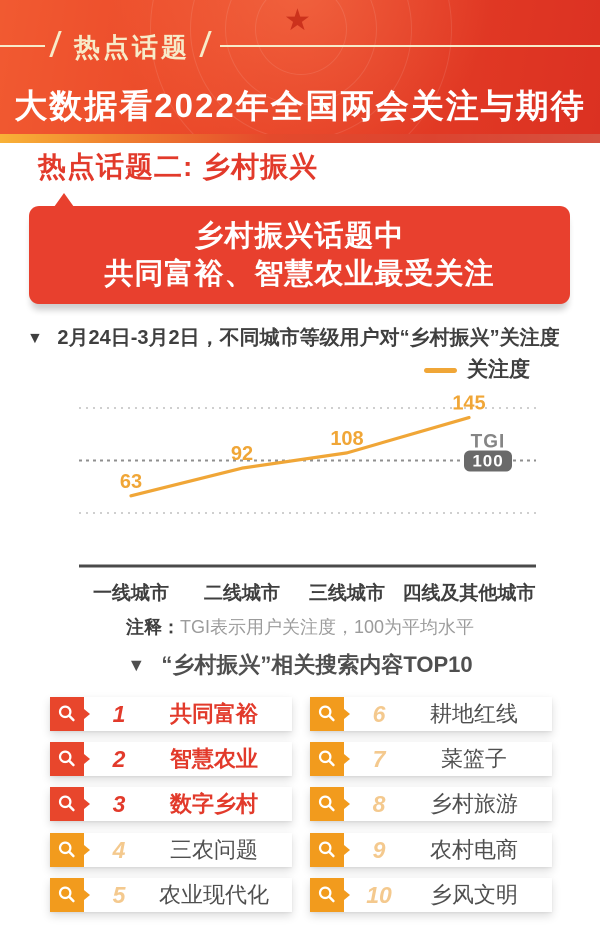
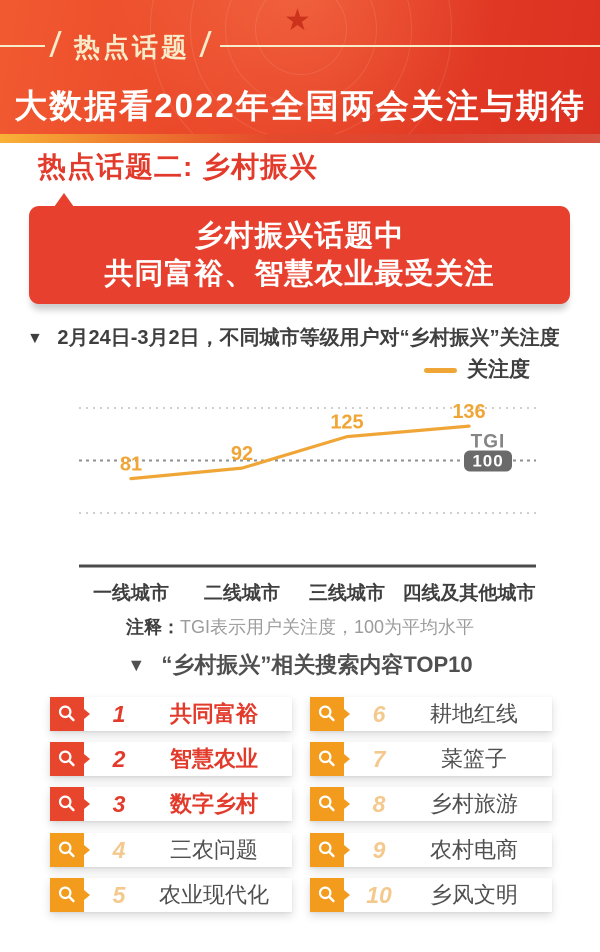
一线城市: 63 -> 81
三线城市: 108 -> 125
四线及其他城市: 145 -> 136
